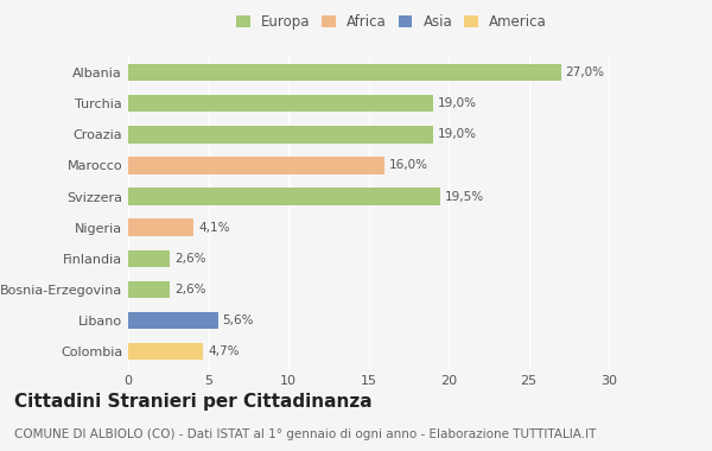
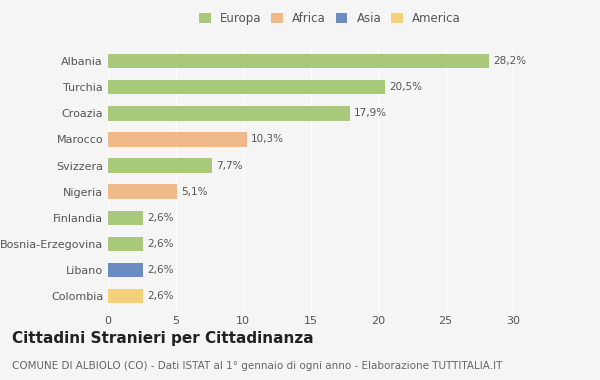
Albania: 27,0% -> 28,2%
Turchia: 19,0% -> 20,5%
Croazia: 19,0% -> 17,9%
Marocco: 16,0% -> 10,3%
Svizzera: 19,5% -> 7,7%
Nigeria: 4,1% -> 5,1%
Libano: 5,6% -> 2,6%
Colombia: 4,7% -> 2,6%
